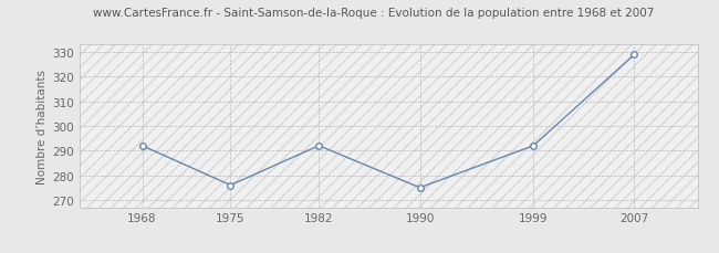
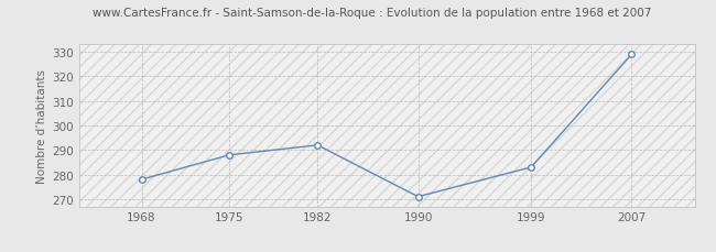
1968: 292 -> 278
1975: 276 -> 288
1990: 275 -> 271
1999: 292 -> 283
